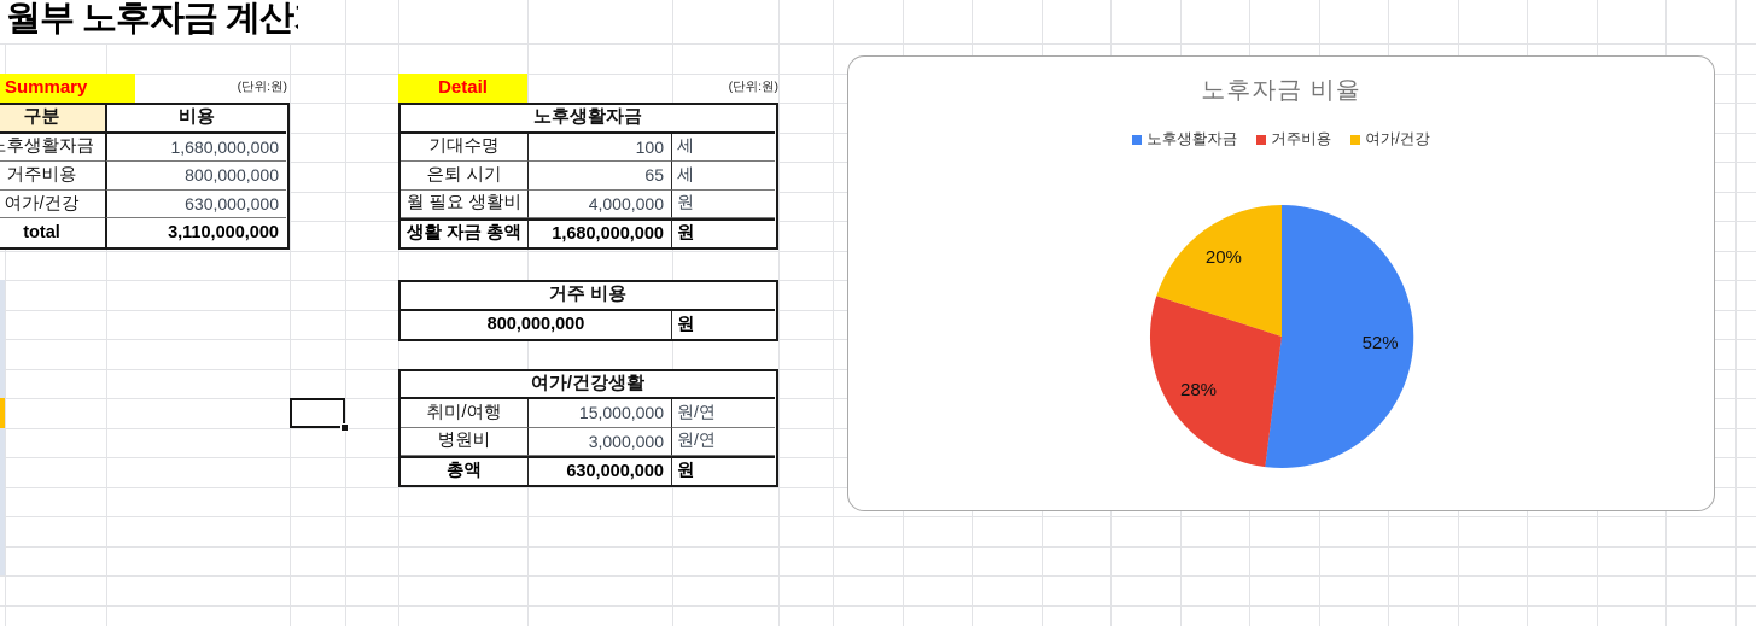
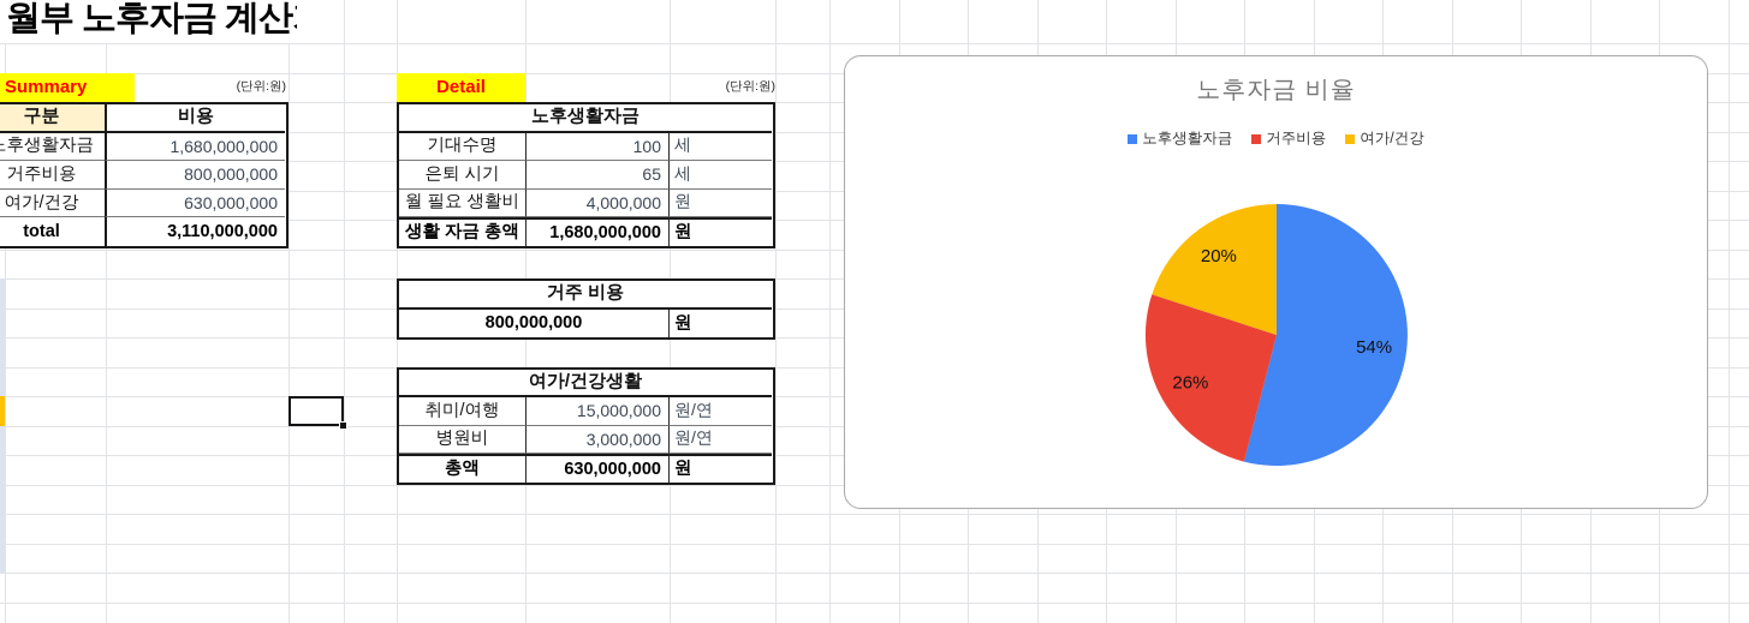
노후생활자금: 52% -> 54%
거주비용: 28% -> 26%
